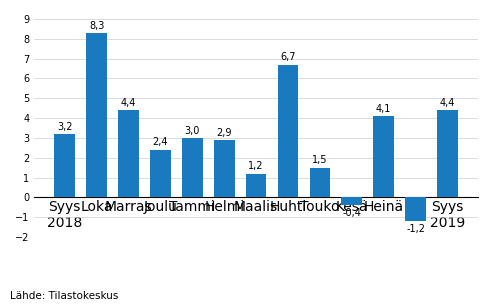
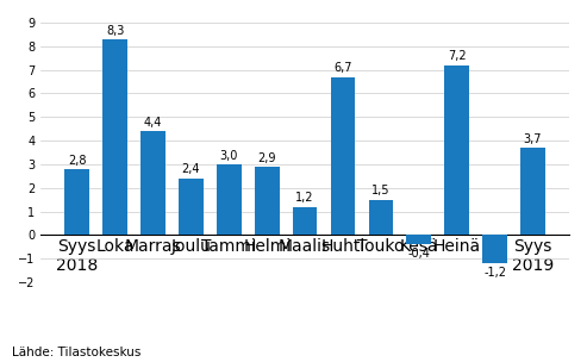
Syys 2018: 3,2 -> 2,8
Heinä: 4,1 -> 7,2
Syys 2019: 4,4 -> 3,7
